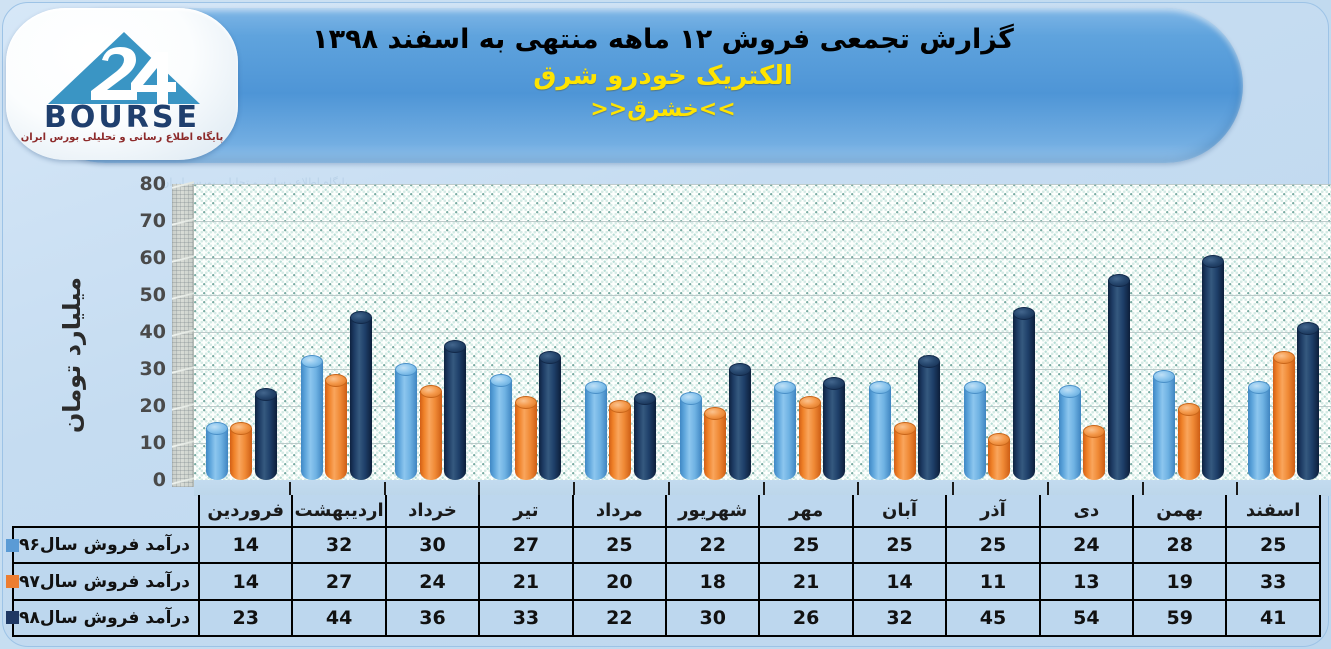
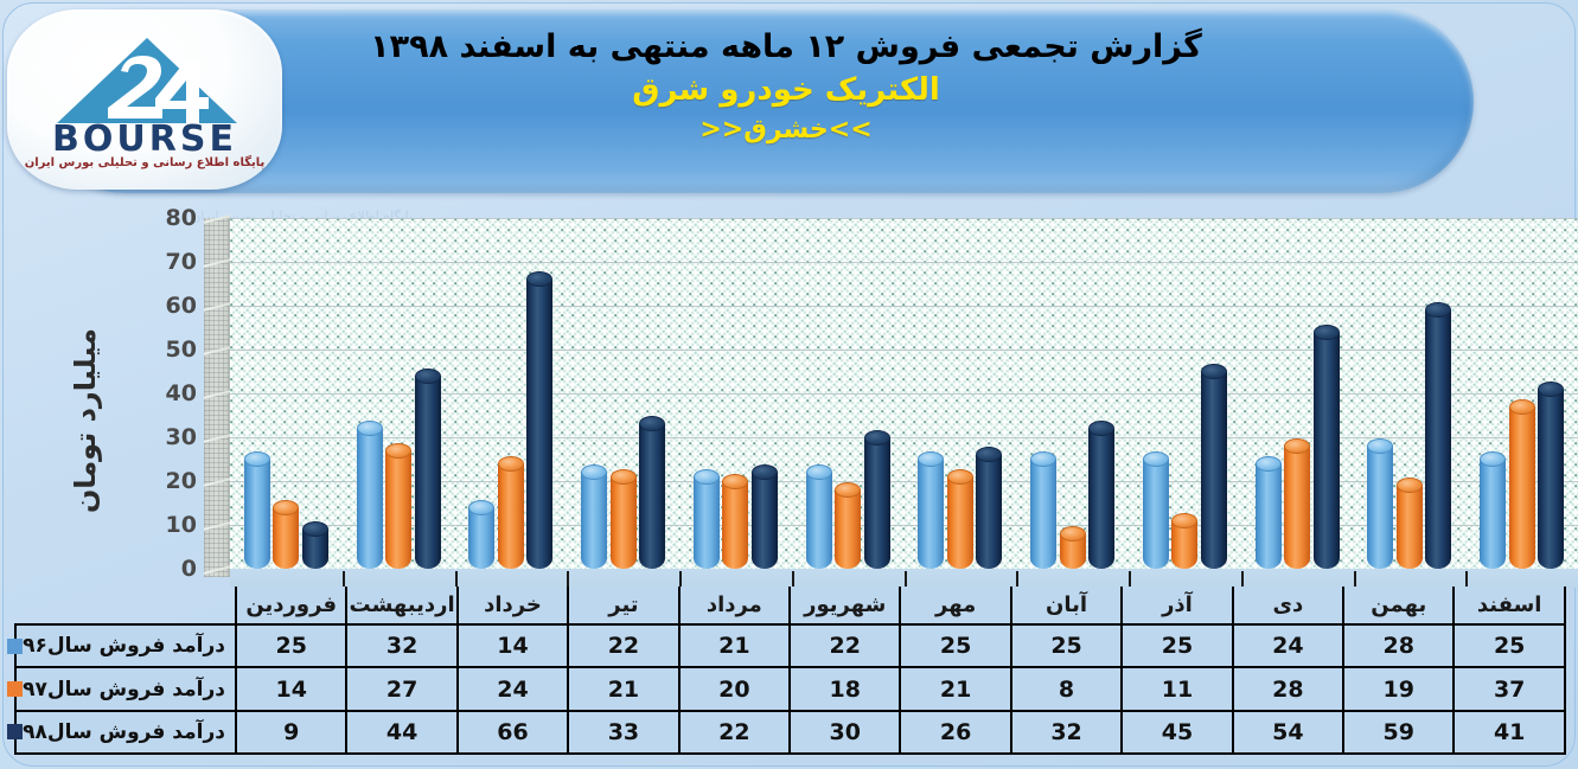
درآمد فروش سال۹۶/فروردین: 14 -> 25
درآمد فروش سال۹۸/فروردین: 23 -> 9
درآمد فروش سال۹۶/خرداد: 30 -> 14
درآمد فروش سال۹۸/خرداد: 36 -> 66
درآمد فروش سال۹۶/تیر: 27 -> 22
درآمد فروش سال۹۶/مرداد: 25 -> 21
درآمد فروش سال۹۷/آبان: 14 -> 8
درآمد فروش سال۹۷/دی: 13 -> 28
درآمد فروش سال۹۷/اسفند: 33 -> 37
